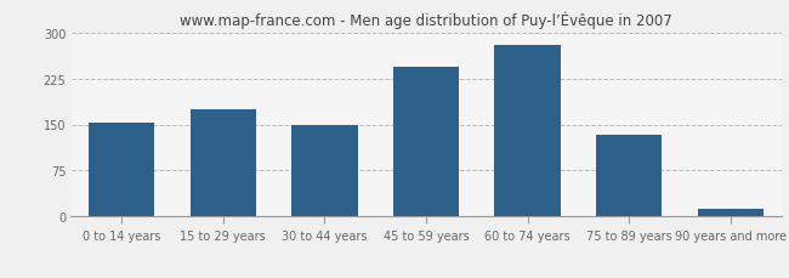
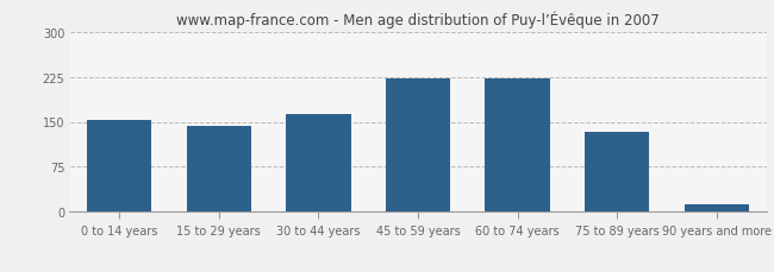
15 to 29 years: 174 -> 143
30 to 44 years: 150 -> 162
45 to 59 years: 244 -> 222
60 to 74 years: 280 -> 223
